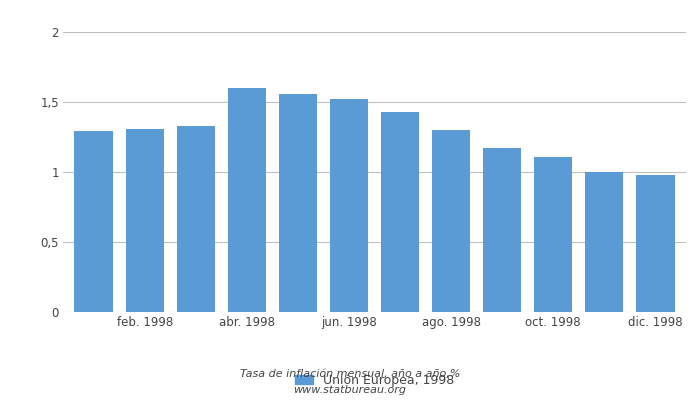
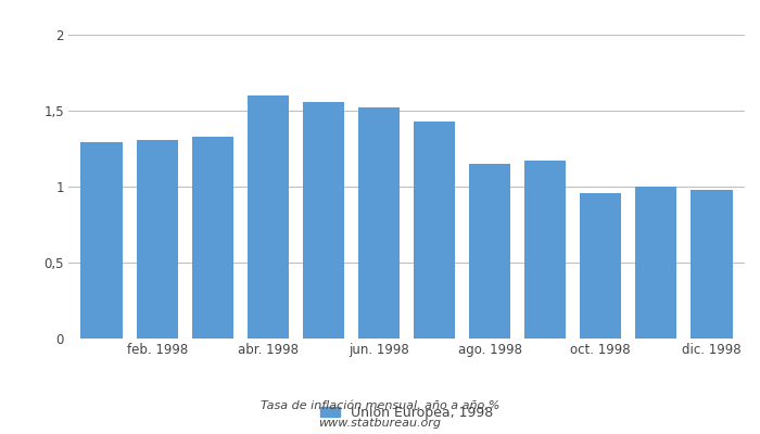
ago. 1998: 1,30 -> 1,15
oct. 1998: 1,11 -> 0,96
